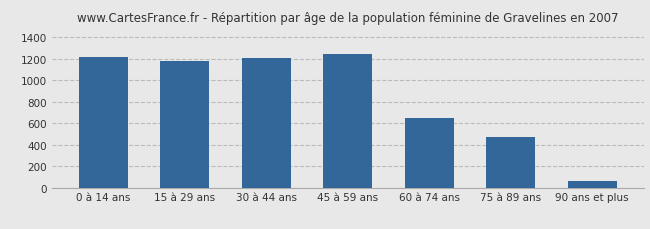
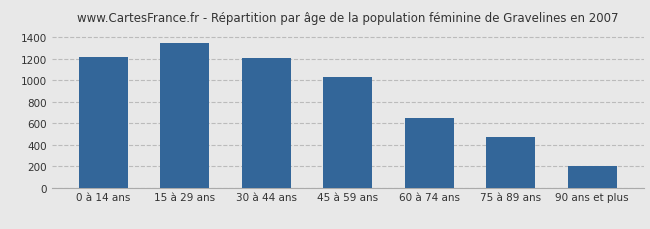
15 à 29 ans: 1180 -> 1350
45 à 59 ans: 1240 -> 1030
90 ans et plus: 60 -> 200
